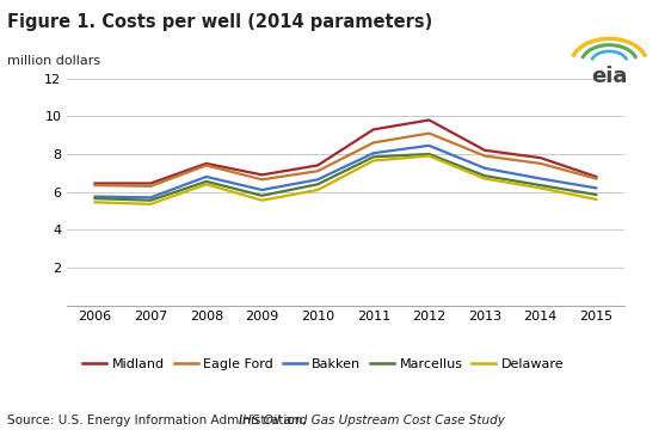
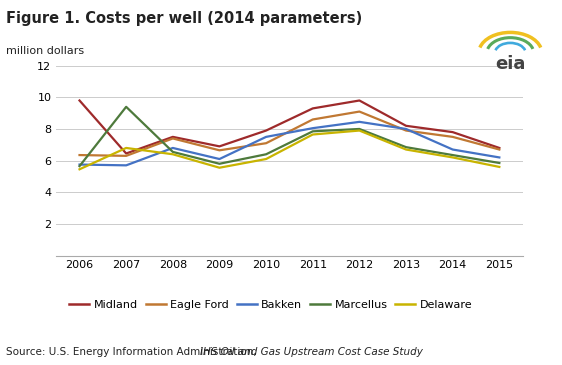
Midland/2006: 6.5 -> 9.8
Marcellus/2007: 5.5 -> 9.4
Delaware/2007: 5.3 -> 6.8
Midland/2010: 7.4 -> 7.9
Bakken/2010: 6.7 -> 7.5
Bakken/2013: 7.2 -> 8.0
